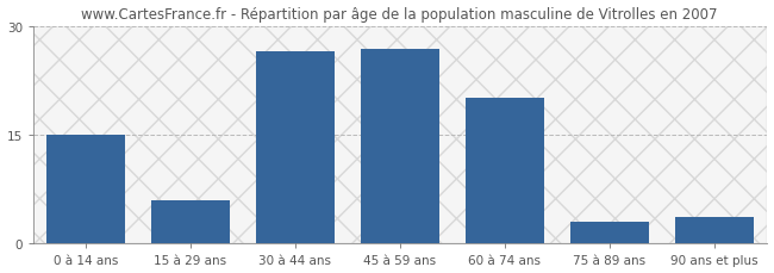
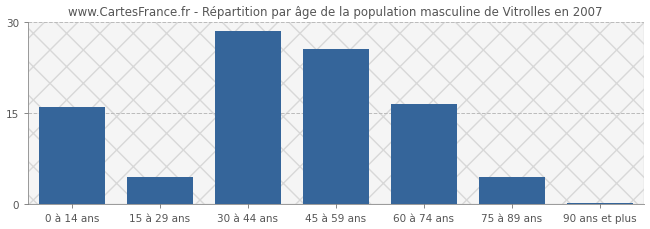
0 à 14 ans: 15.0 -> 16.0
15 à 29 ans: 6.0 -> 4.5
30 à 44 ans: 26.4 -> 28.5
45 à 59 ans: 26.8 -> 25.5
60 à 74 ans: 20.0 -> 16.5
75 à 89 ans: 3.0 -> 4.5
90 ans et plus: 3.6 -> 0.3
